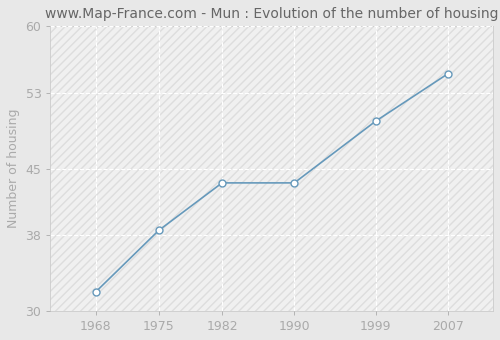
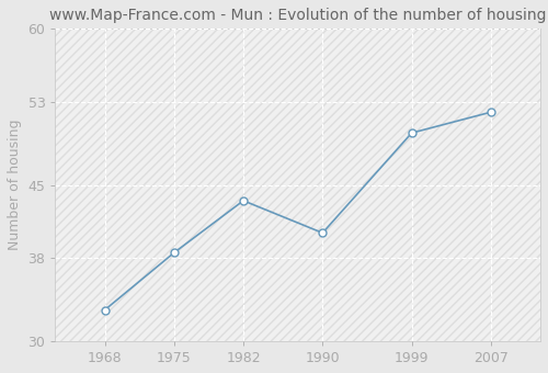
1968: 32.0 -> 33.0
1990: 43.5 -> 40.4
2007: 55.0 -> 52.0
